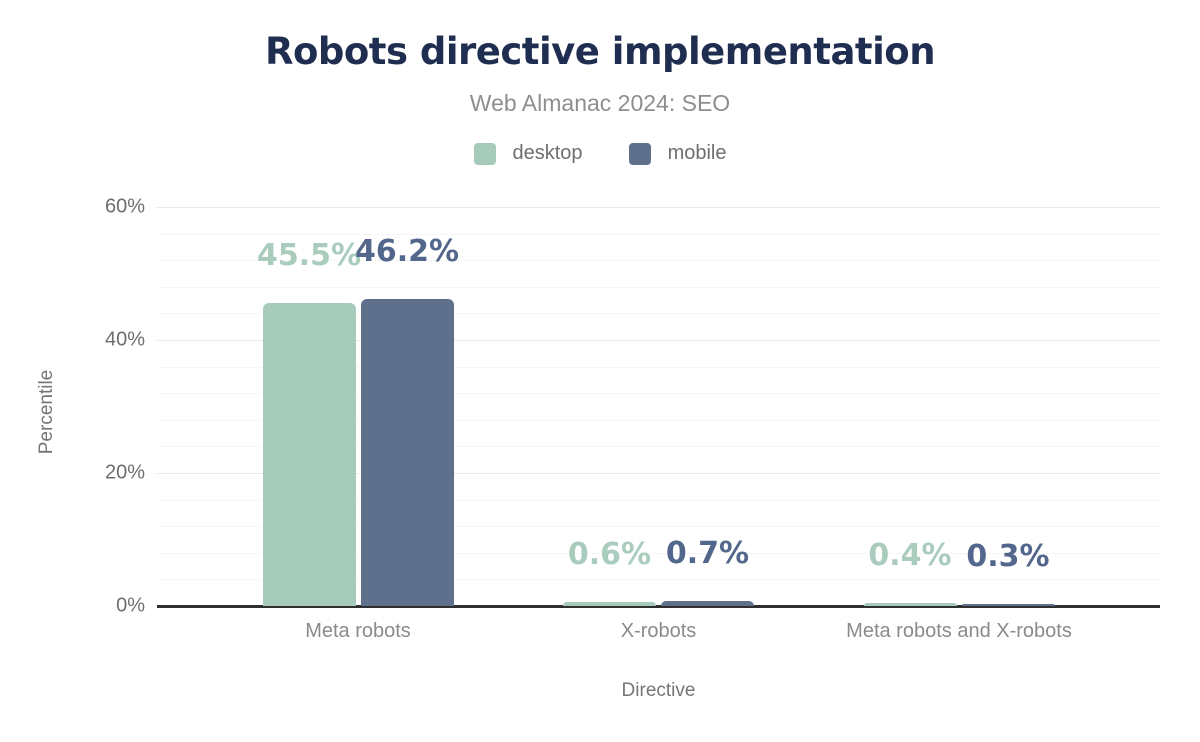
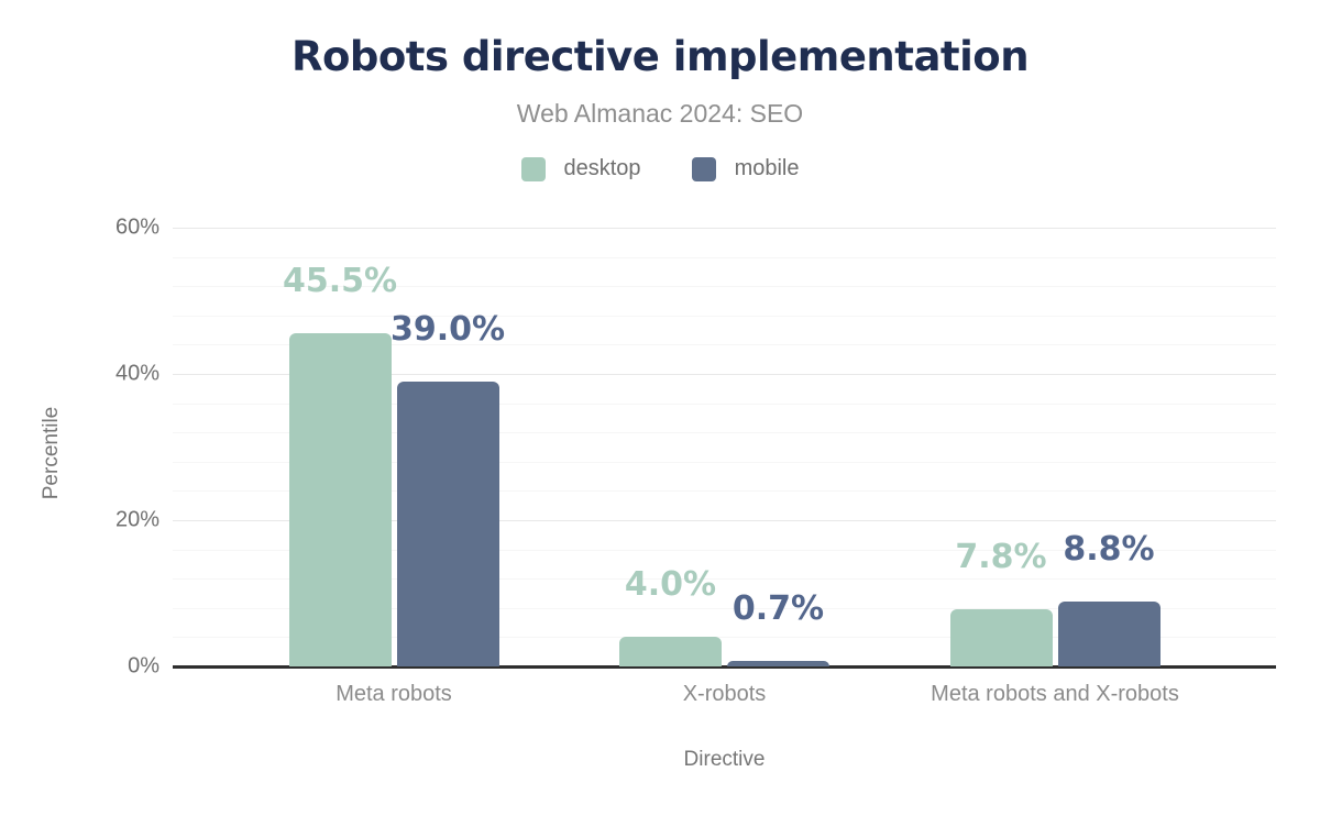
mobile/Meta robots: 46.2% -> 39.0%
desktop/X-robots: 0.6% -> 4.0%
desktop/Meta robots and X-robots: 0.4% -> 7.8%
mobile/Meta robots and X-robots: 0.3% -> 8.8%
